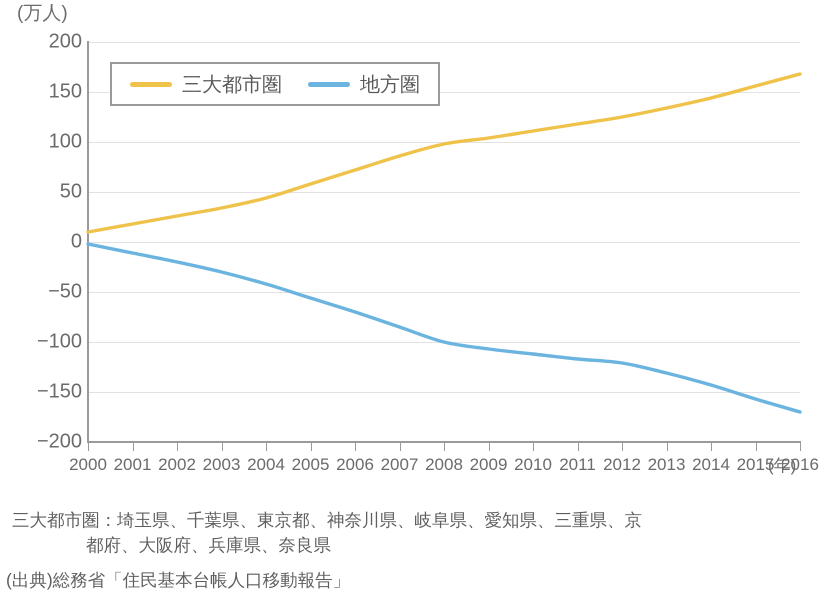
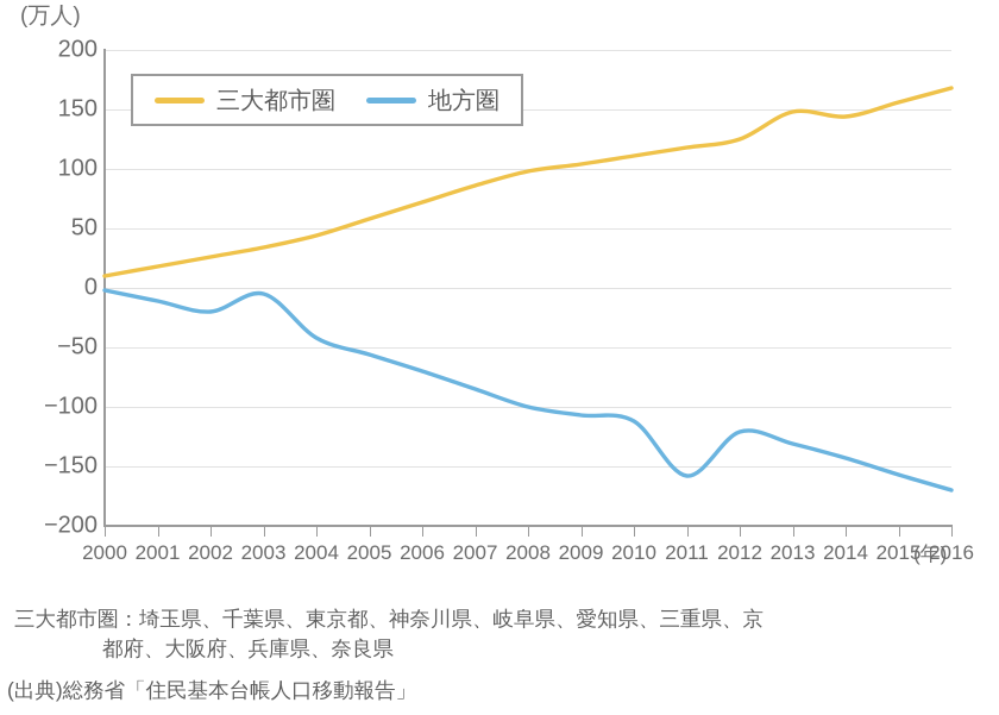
地方圏/2003: -30 -> -5
地方圏/2011: -117 -> -158
三大都市圏/2013: 134 -> 148
